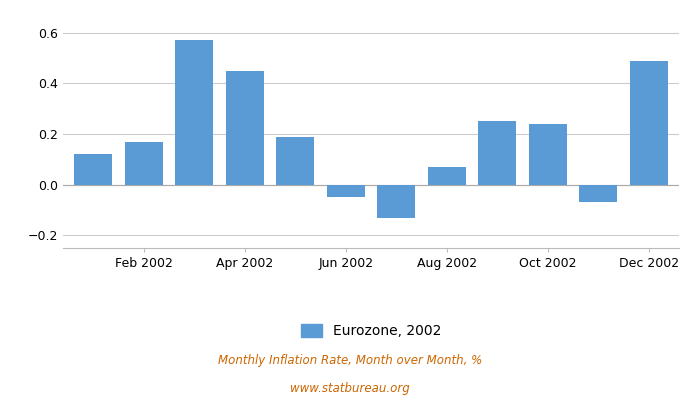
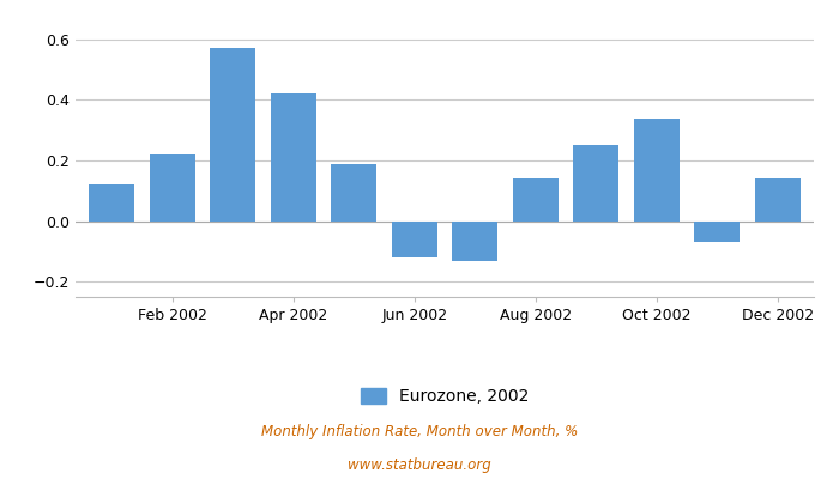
Feb 2002: 0.17 -> 0.22
Apr 2002: 0.45 -> 0.42
Jun 2002: -0.05 -> -0.12
Aug 2002: 0.07 -> 0.14
Oct 2002: 0.24 -> 0.34
Dec 2002: 0.49 -> 0.14
